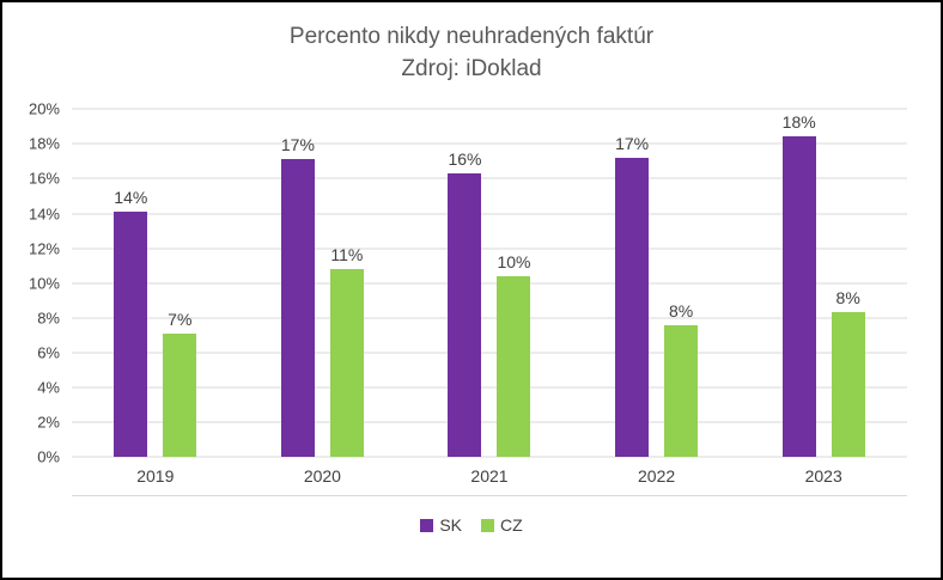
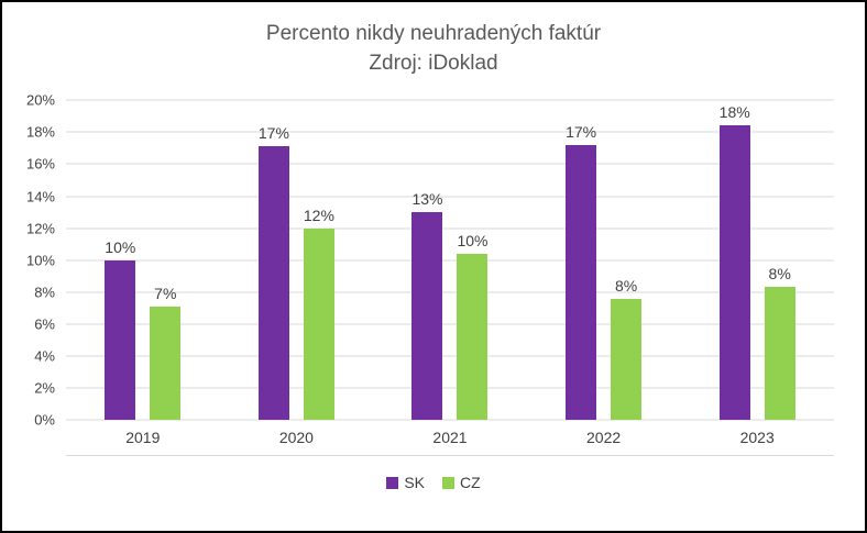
SK/2019: 14% -> 10%
CZ/2020: 11% -> 12%
SK/2021: 16% -> 13%
